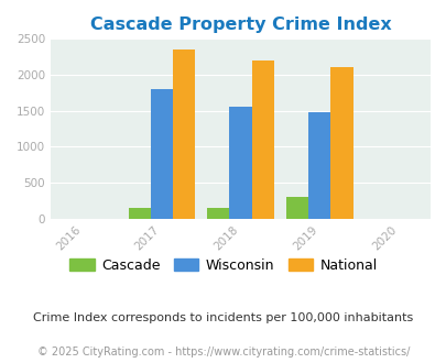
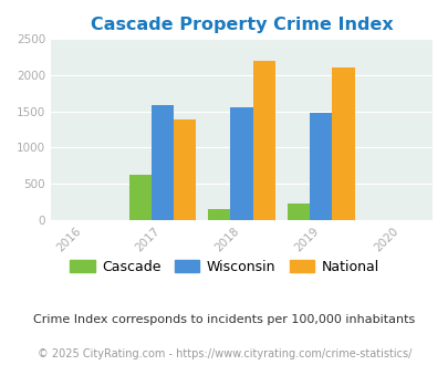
Cascade/2017: 150 -> 620
Wisconsin/2017: 1800 -> 1580
National/2017: 2350 -> 1380
Cascade/2019: 300 -> 220
